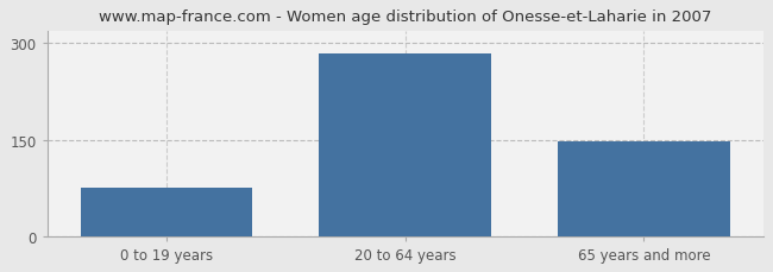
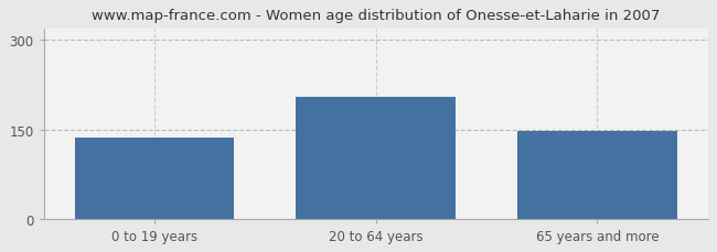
0 to 19 years: 75 -> 136
20 to 64 years: 285 -> 204
